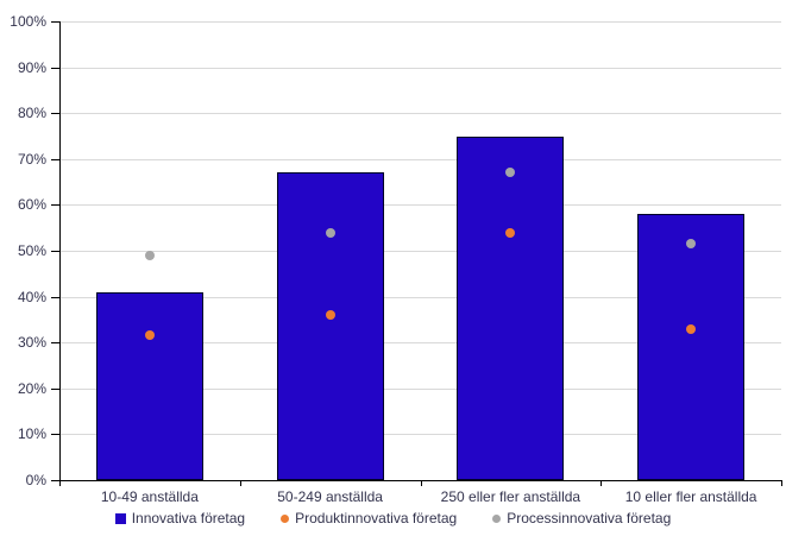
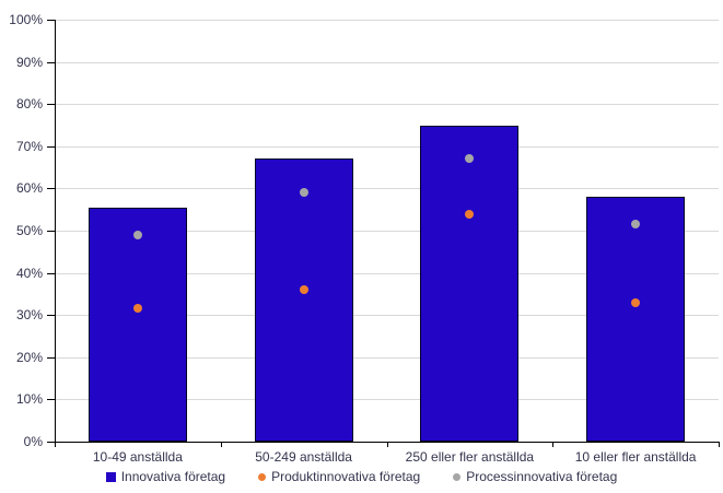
Innovativa företag/10-49 anställda: 41% -> 56%
Processinnovativa företag/50-249 anställda: 54% -> 59%
